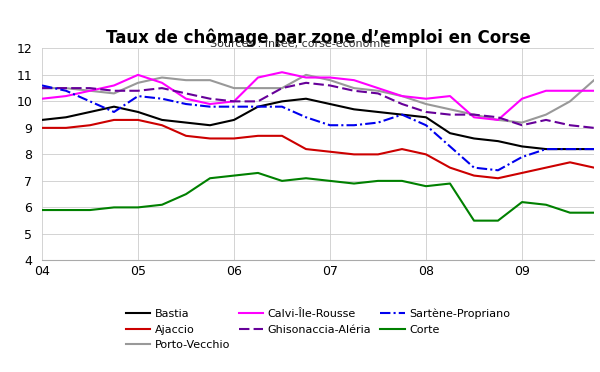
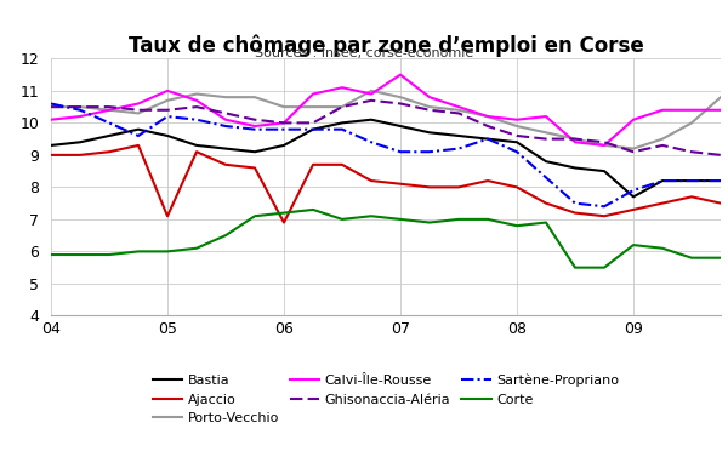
Ajaccio/05: 9.3 -> 7.1
Ajaccio/06: 8.6 -> 6.9
Calvi-Île-Rousse/07: 10.9 -> 11.5
Bastia/09: 8.3 -> 7.7
